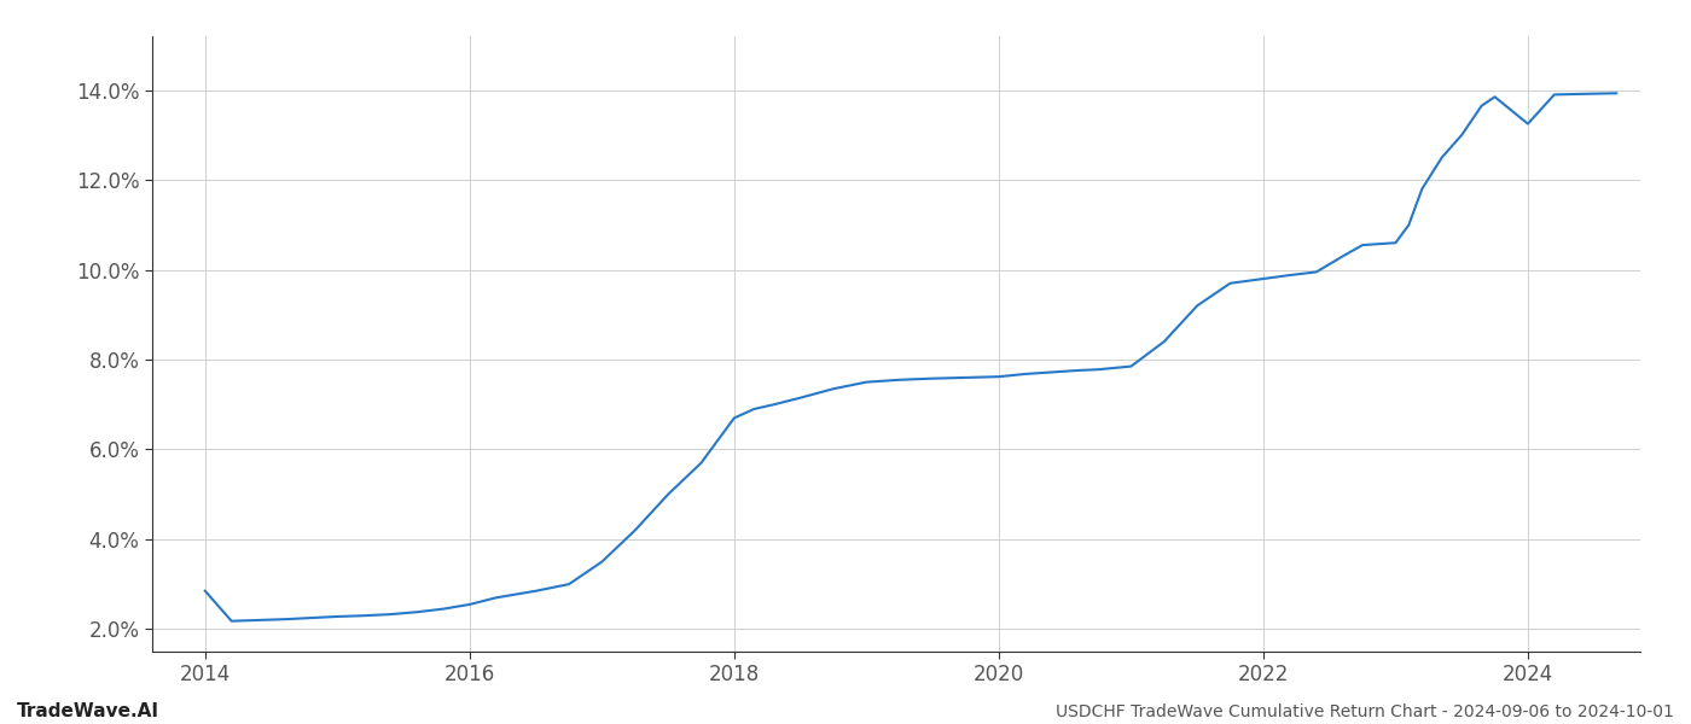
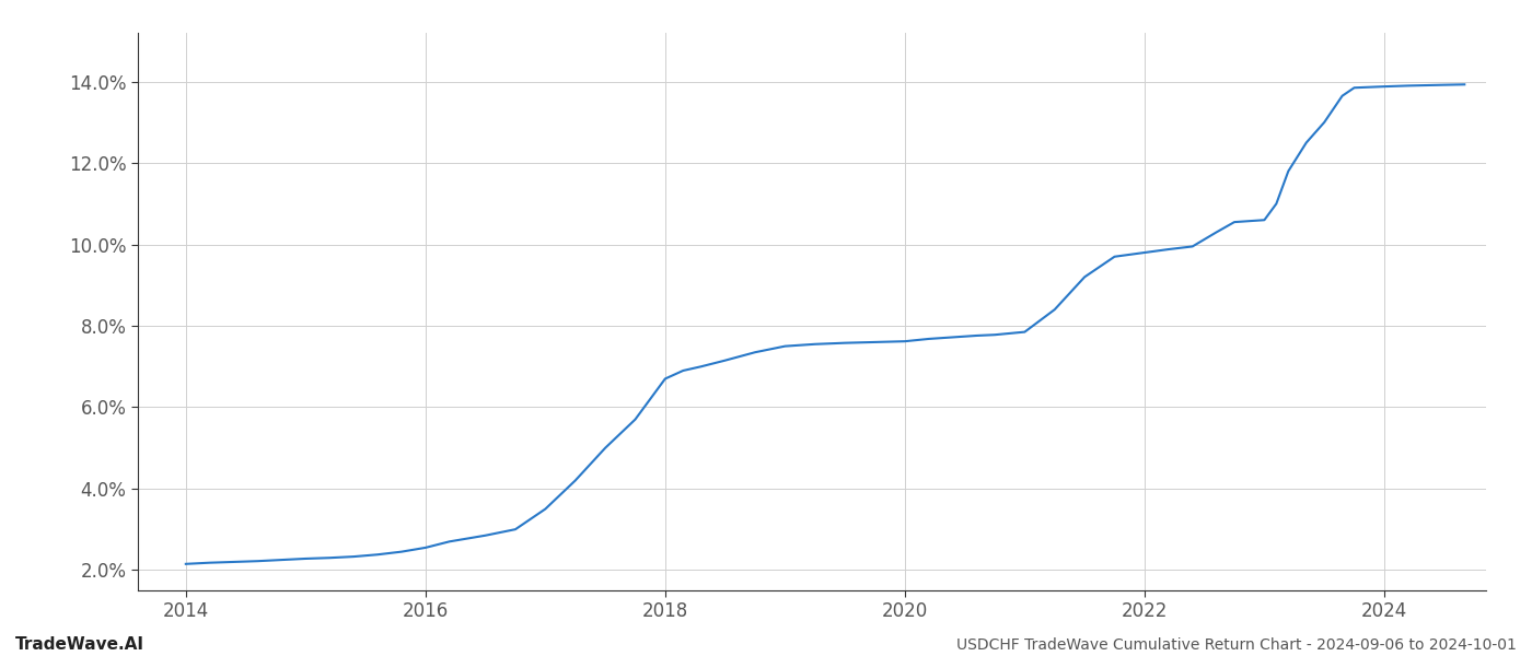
2014: 2.85% -> 2.15%
2024: 13.25% -> 13.88%
